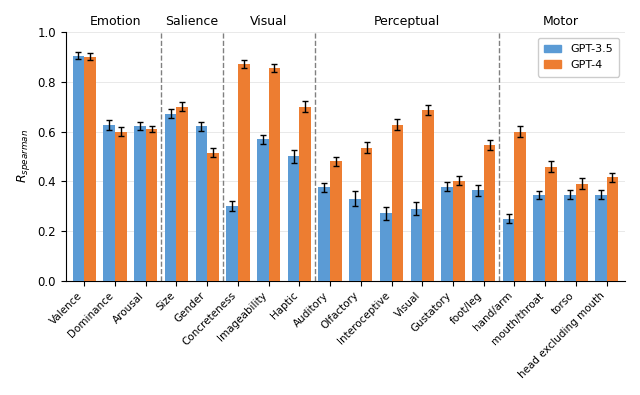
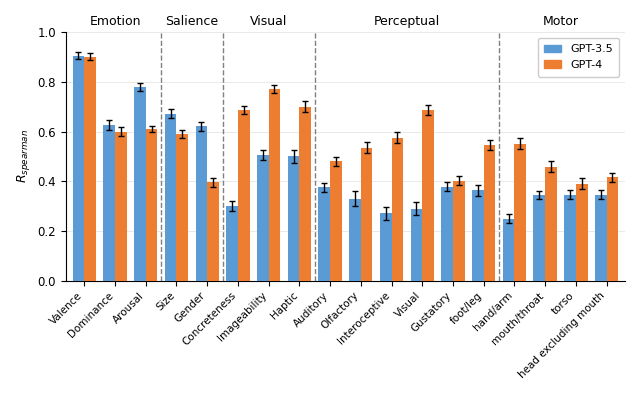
GPT-3.5/Arousal: 0.622 -> 0.780
GPT-4/Size: 0.700 -> 0.590
GPT-4/Gender: 0.515 -> 0.395
GPT-4/Concreteness: 0.872 -> 0.685
GPT-3.5/Imageability: 0.568 -> 0.505
GPT-4/Imageability: 0.855 -> 0.770
GPT-4/Interoceptive: 0.628 -> 0.575
GPT-4/hand/arm: 0.600 -> 0.550
